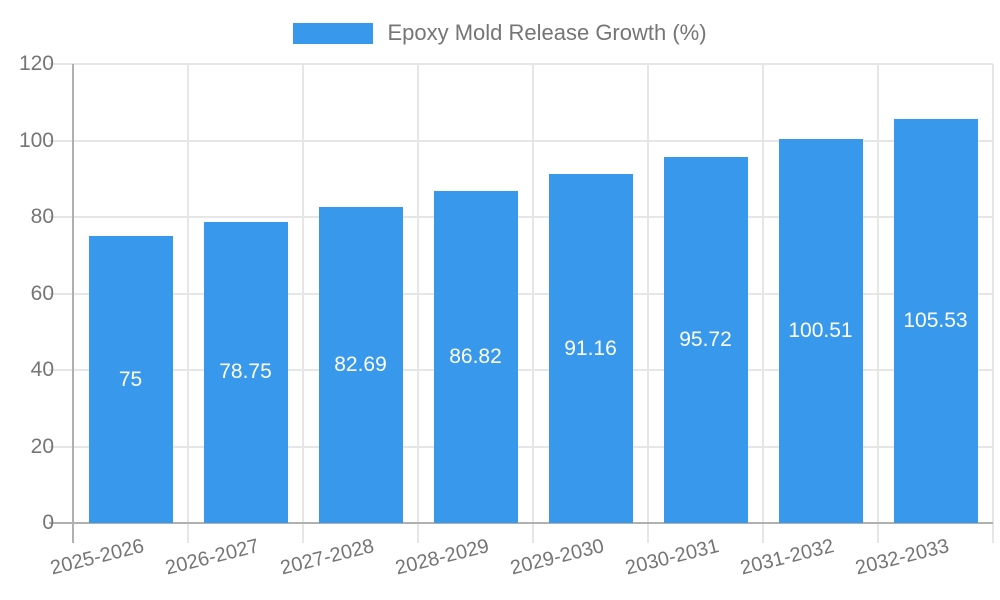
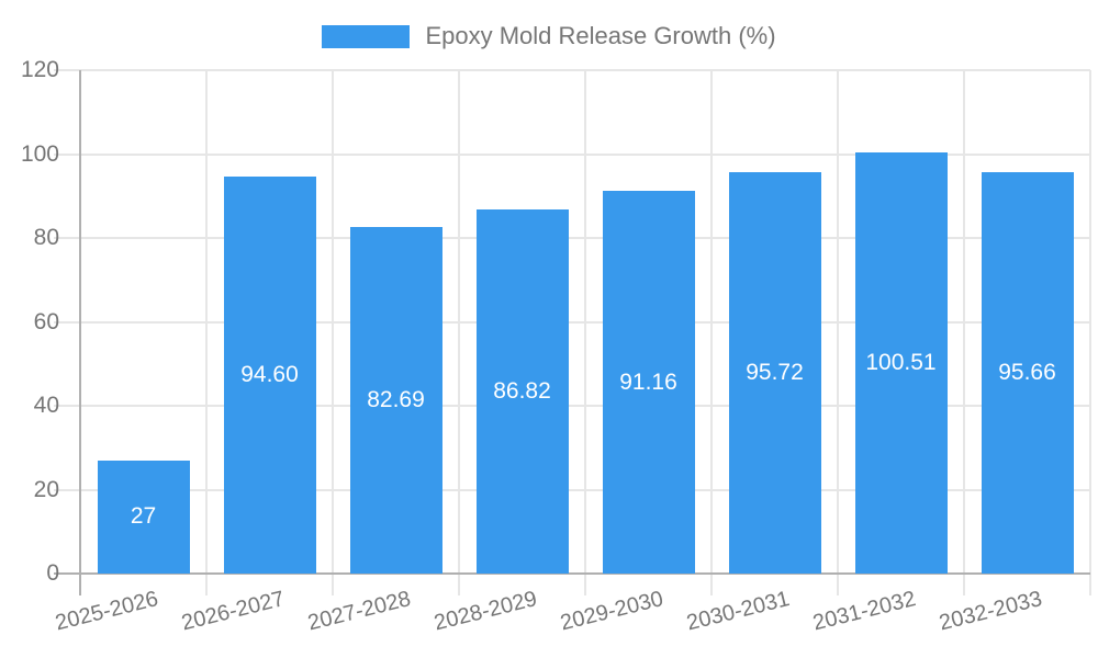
2025-2026: 75 -> 27
2026-2027: 78.75 -> 94.60
2032-2033: 105.53 -> 95.66
